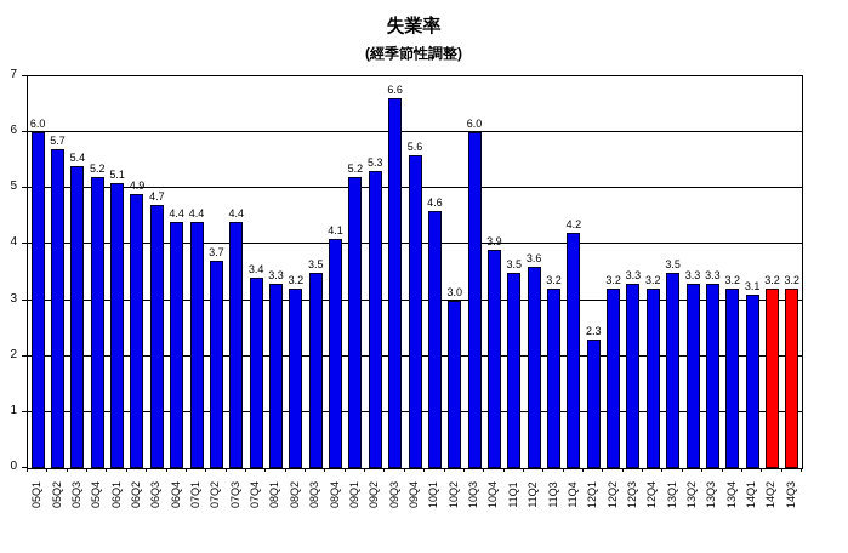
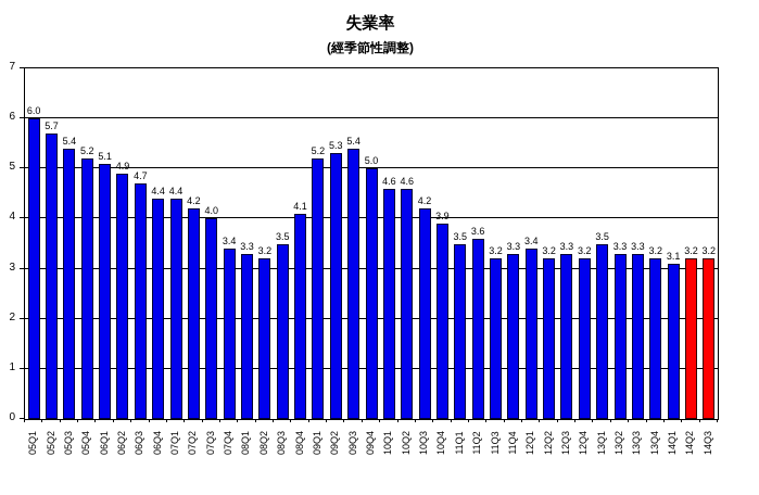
07Q2: 3.7 -> 4.2
07Q3: 4.4 -> 4.0
09Q3: 6.6 -> 5.4
09Q4: 5.6 -> 5.0
10Q2: 3.0 -> 4.6
10Q3: 6.0 -> 4.2
11Q4: 4.2 -> 3.3
12Q1: 2.3 -> 3.4
